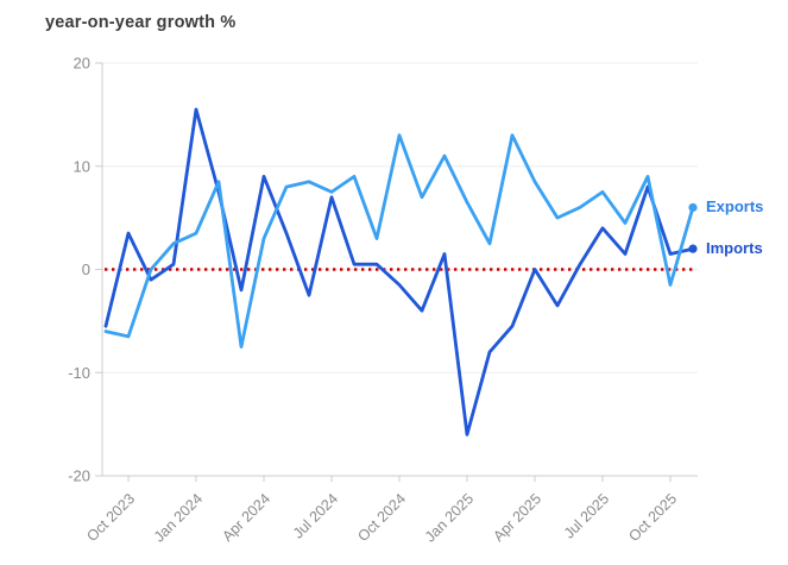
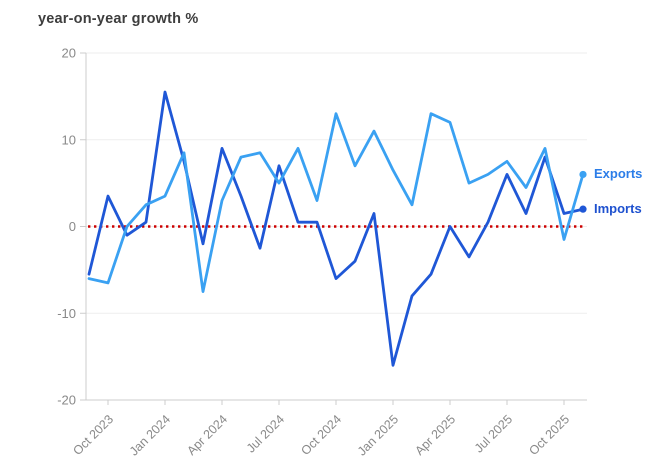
Exports/Jul 2024: 8 -> 5
Imports/Oct 2024: -2 -> -6
Exports/Apr 2025: 8 -> 12
Imports/Jul 2025: 4 -> 6
